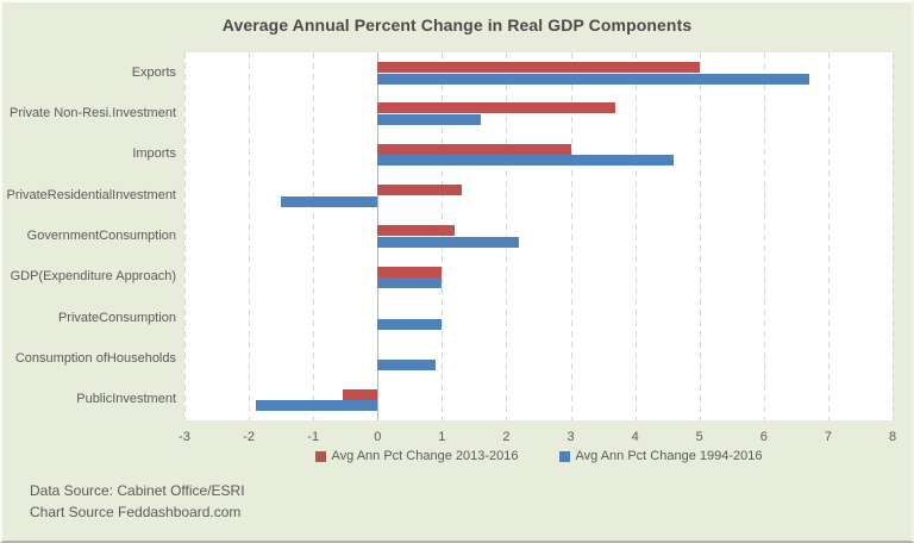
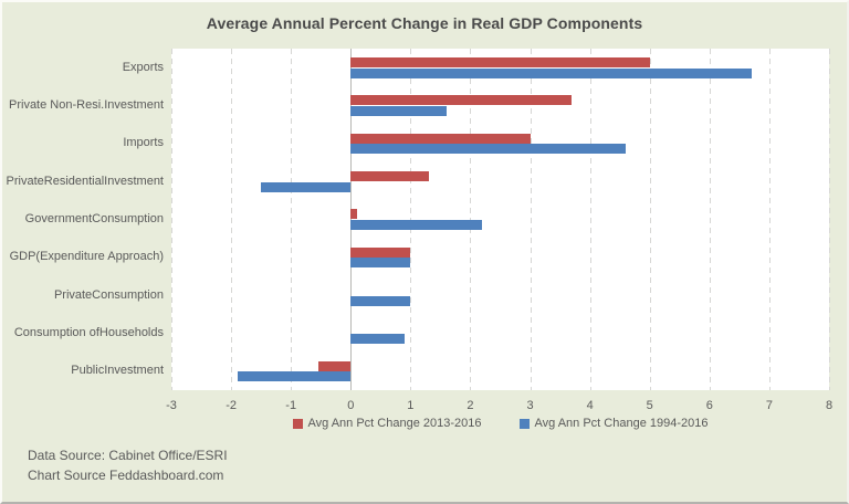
Avg Ann Pct Change 2013-2016/GovernmentConsumption: 1.2 -> 0.1
